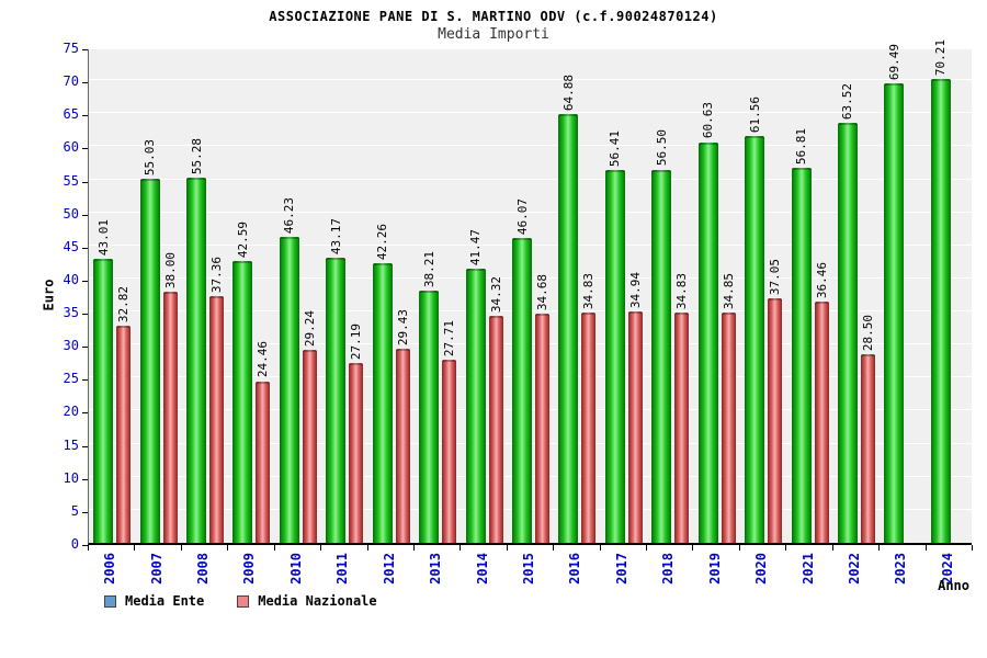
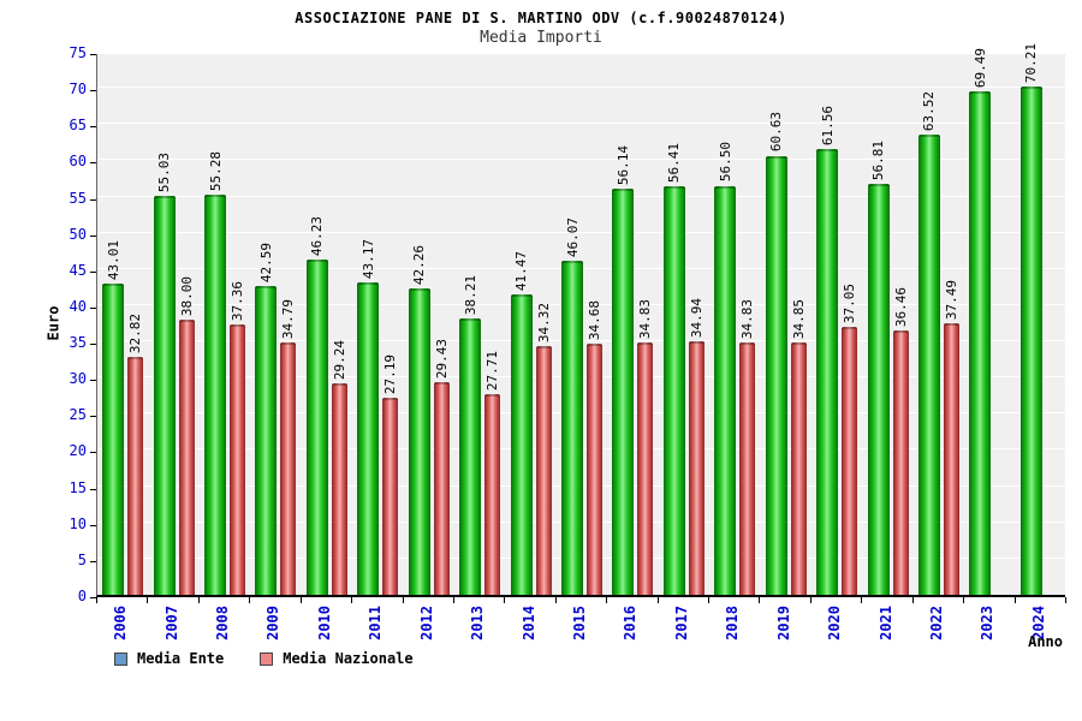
Media Nazionale/2009: 24.46 -> 34.79
Media Ente/2016: 64.88 -> 56.14
Media Nazionale/2022: 28.50 -> 37.49
